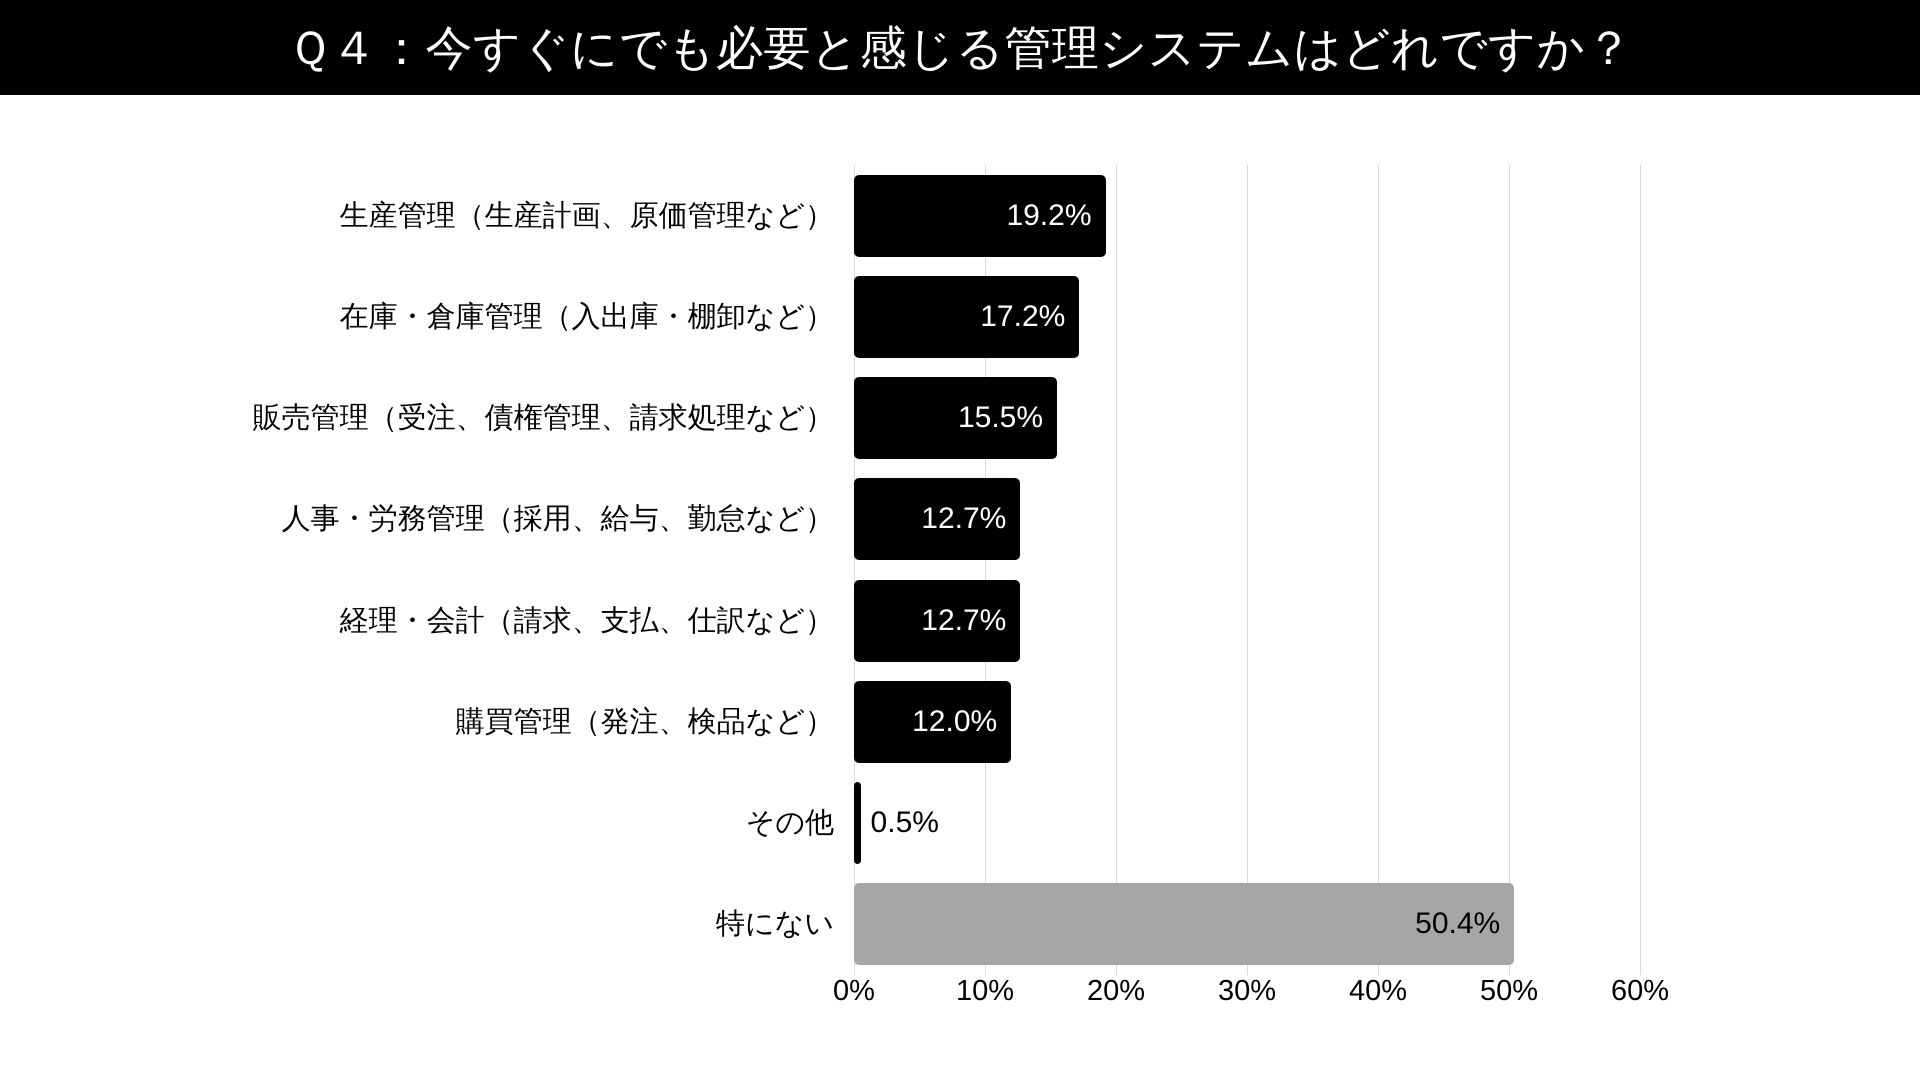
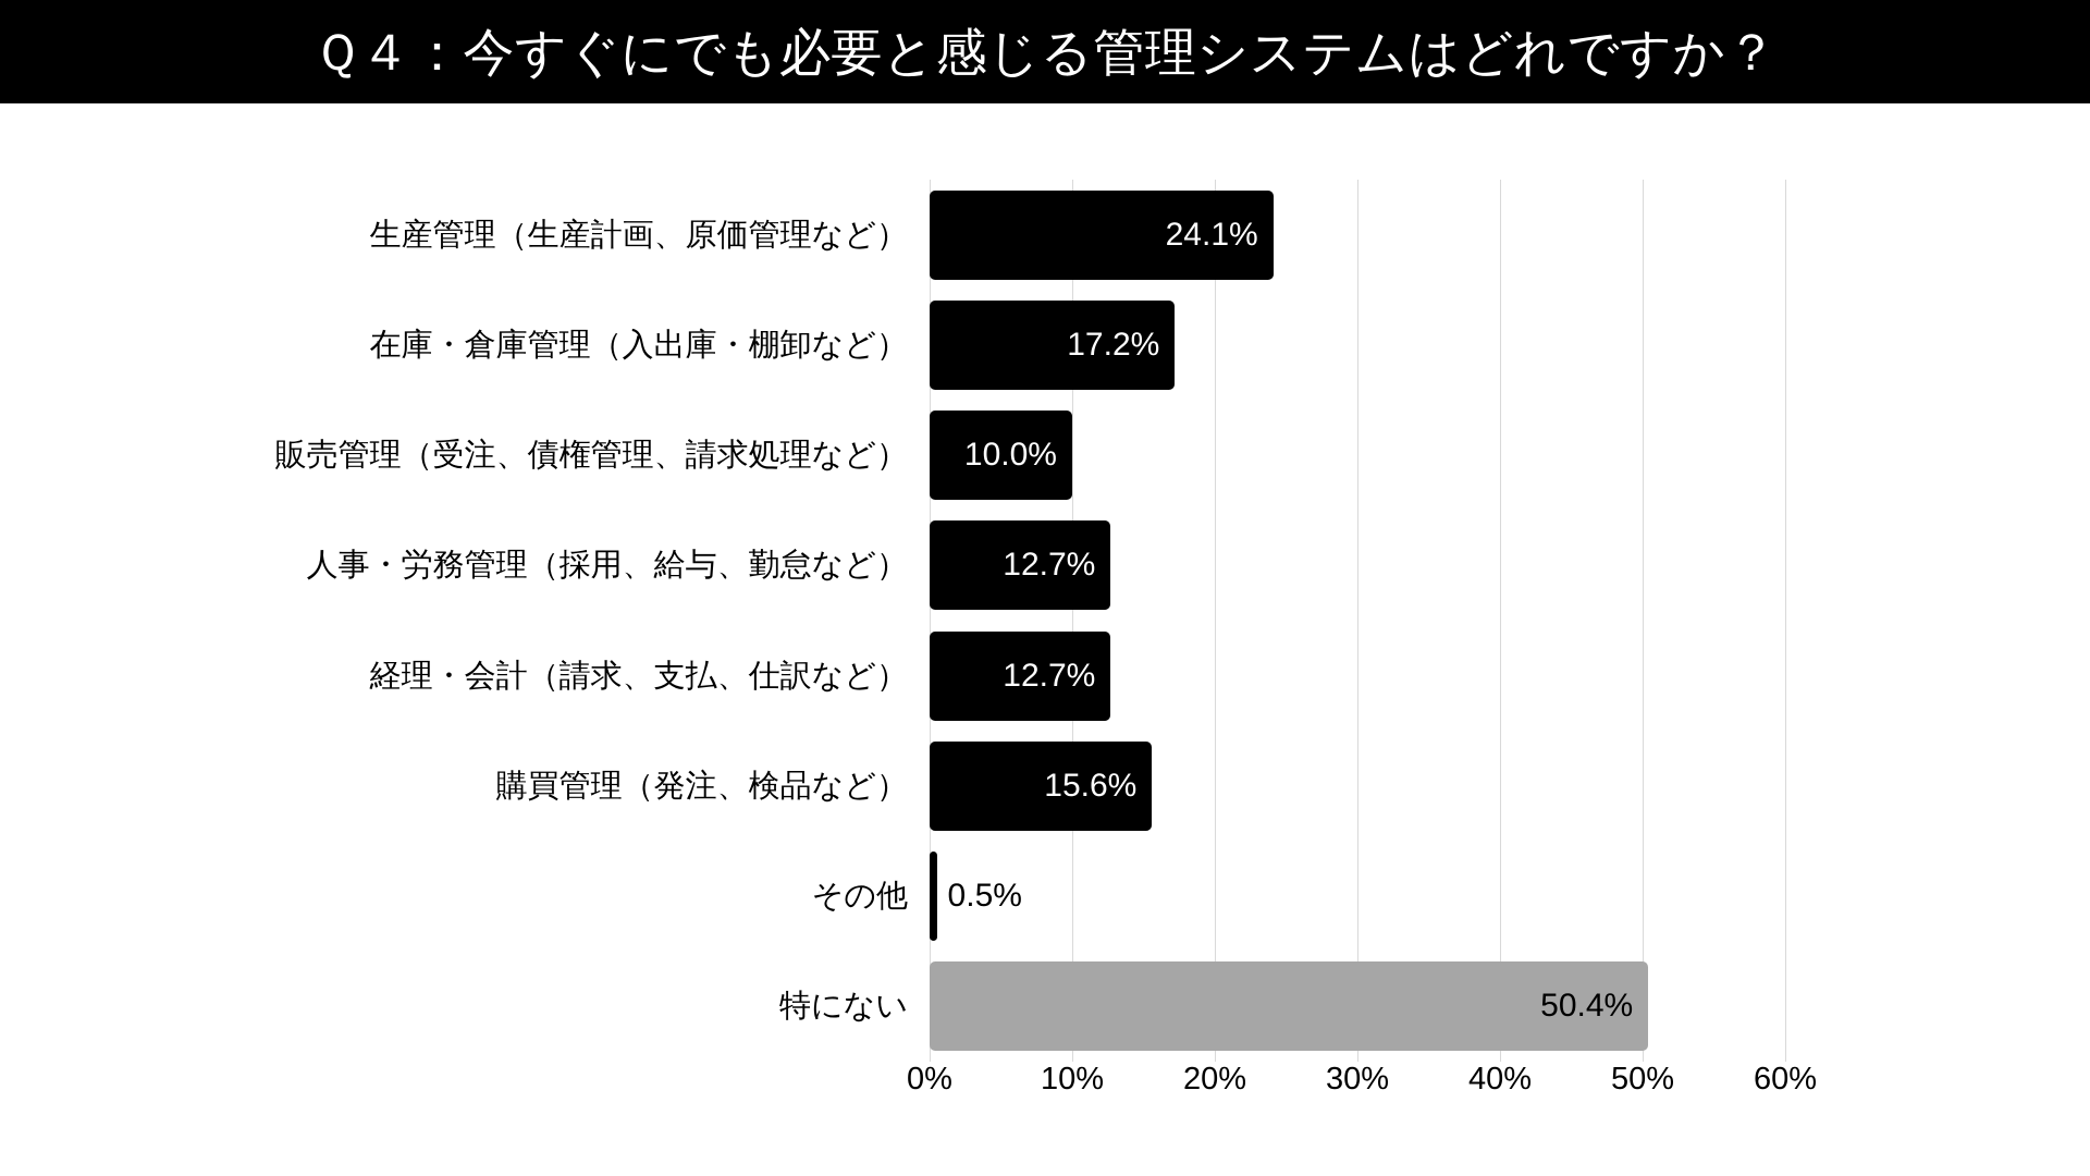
生産管理（生産計画、原価管理など）: 19.2% -> 24.1%
販売管理（受注、債権管理、請求処理など）: 15.5% -> 10.0%
購買管理（発注、検品など）: 12.0% -> 15.6%
